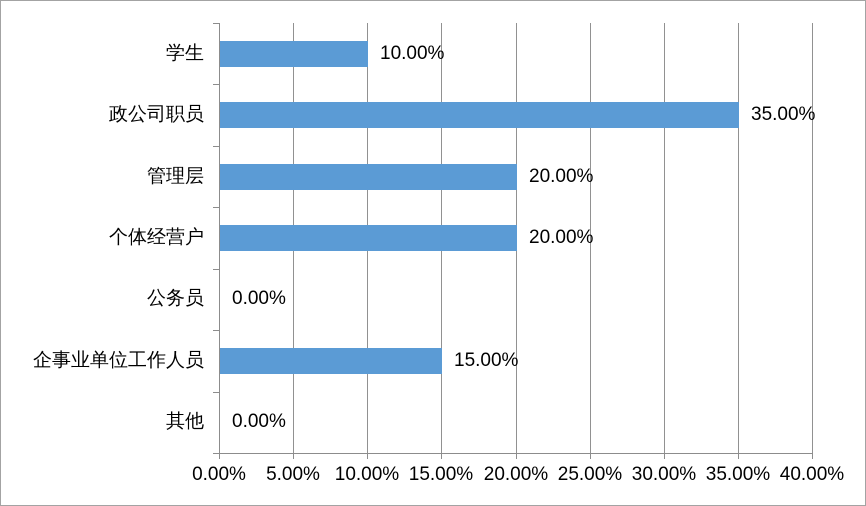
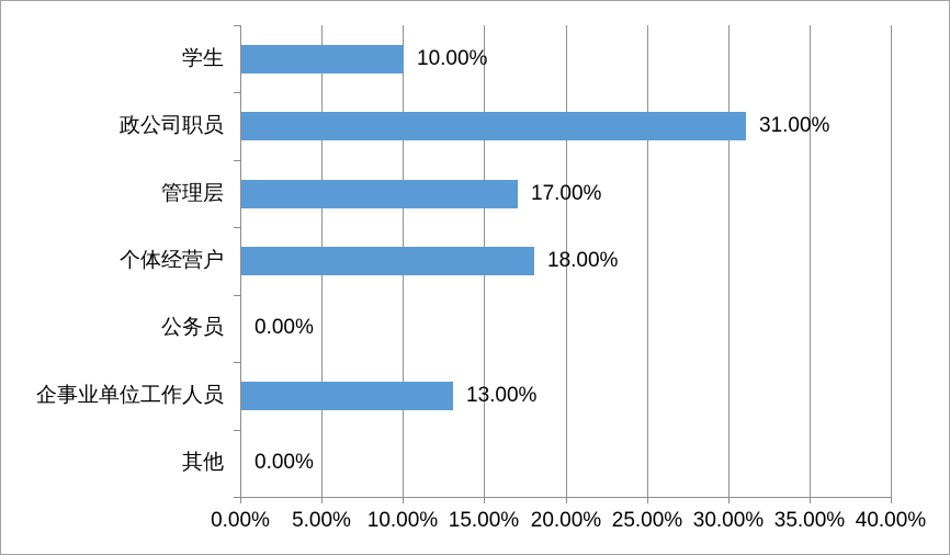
政公司职员: 35.00% -> 31.00%
管理层: 20.00% -> 17.00%
个体经营户: 20.00% -> 18.00%
企事业单位工作人员: 15.00% -> 13.00%
